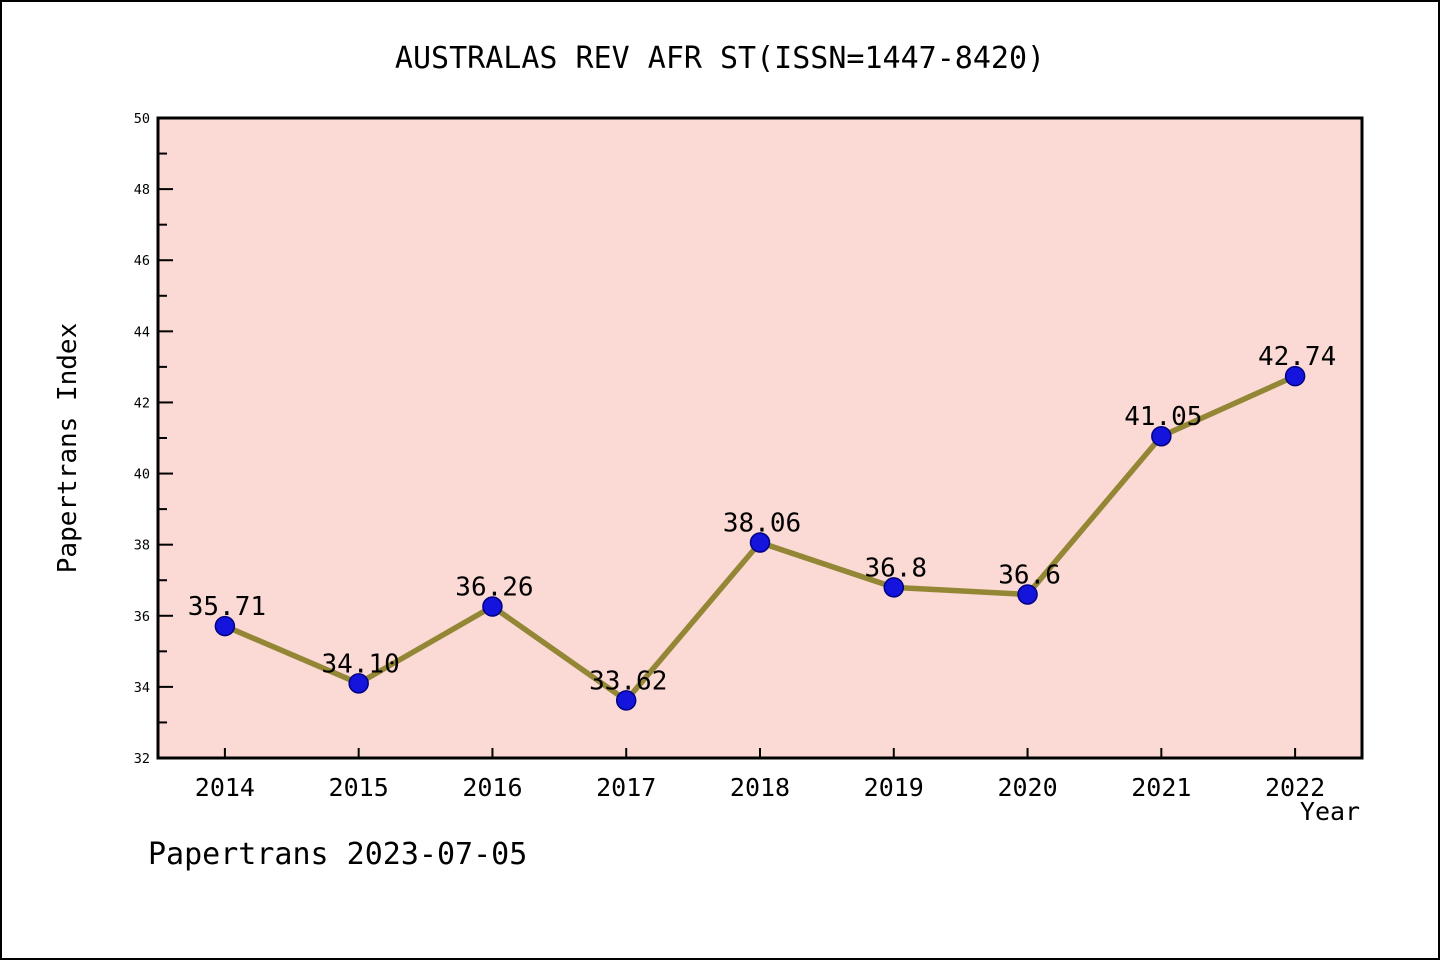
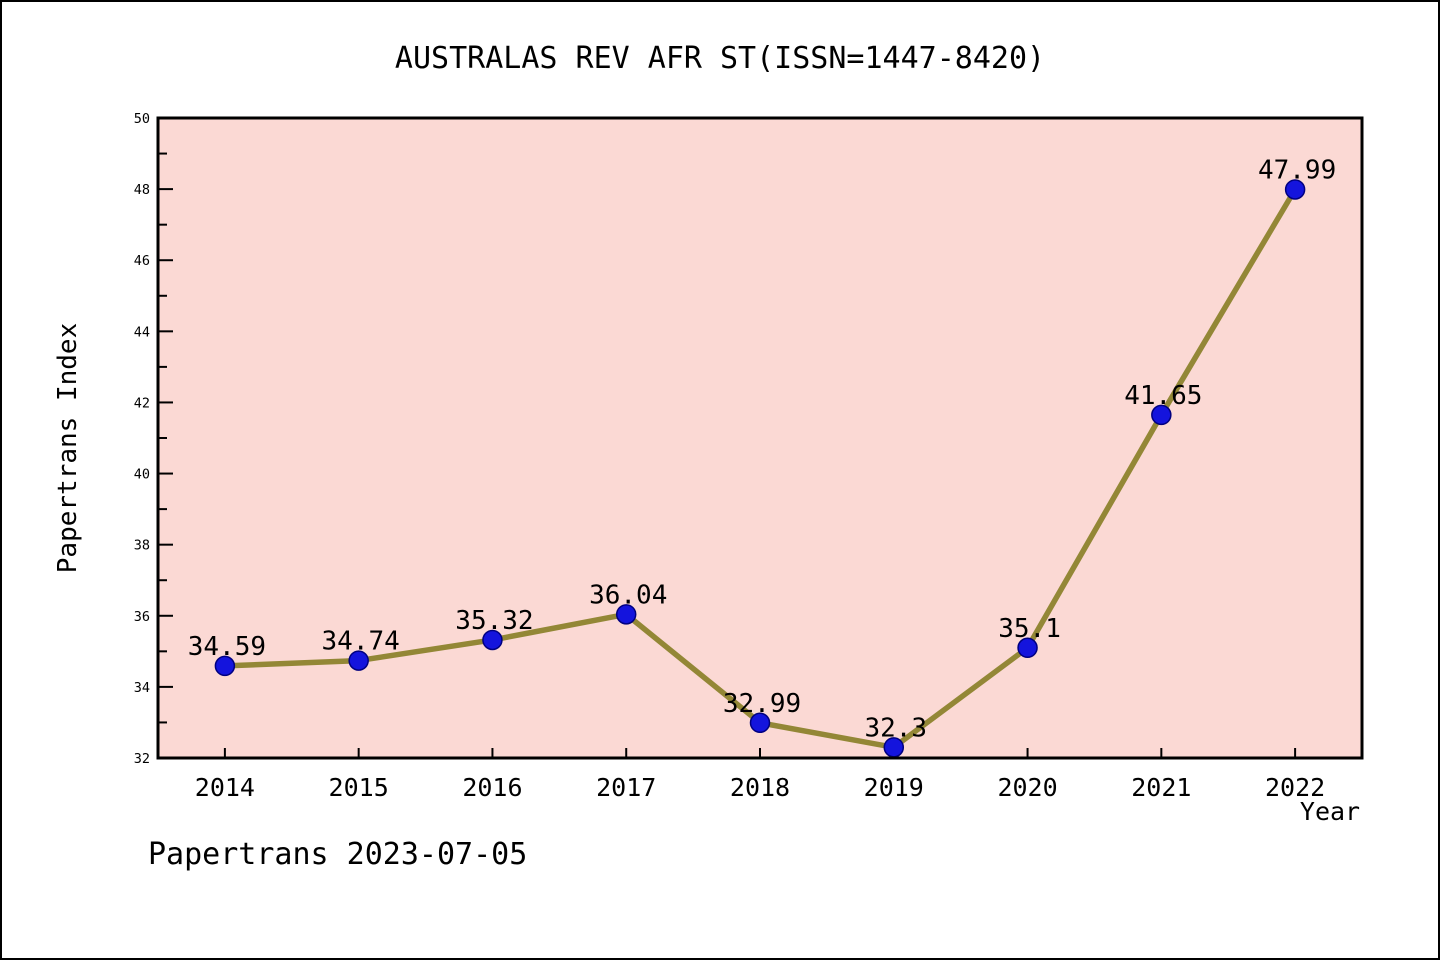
2014: 35.71 -> 34.59
2015: 34.10 -> 34.74
2016: 36.26 -> 35.32
2017: 33.62 -> 36.04
2018: 38.06 -> 32.99
2019: 36.8 -> 32.3
2020: 36.6 -> 35.1
2021: 41.05 -> 41.65
2022: 42.74 -> 47.99
